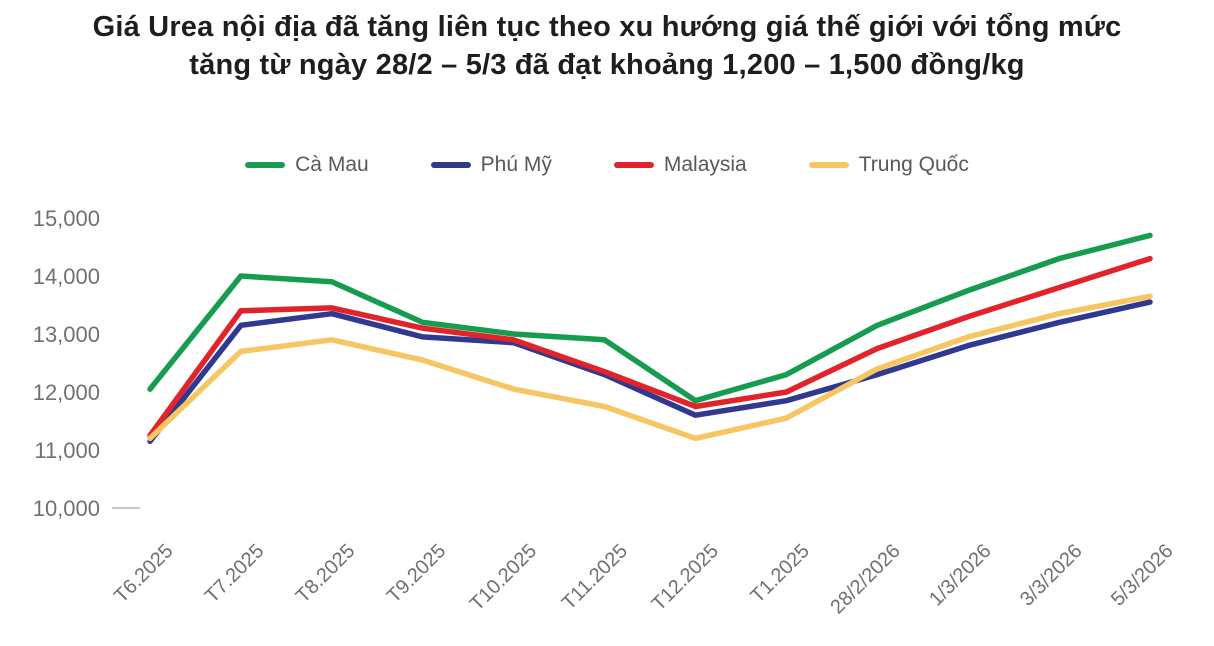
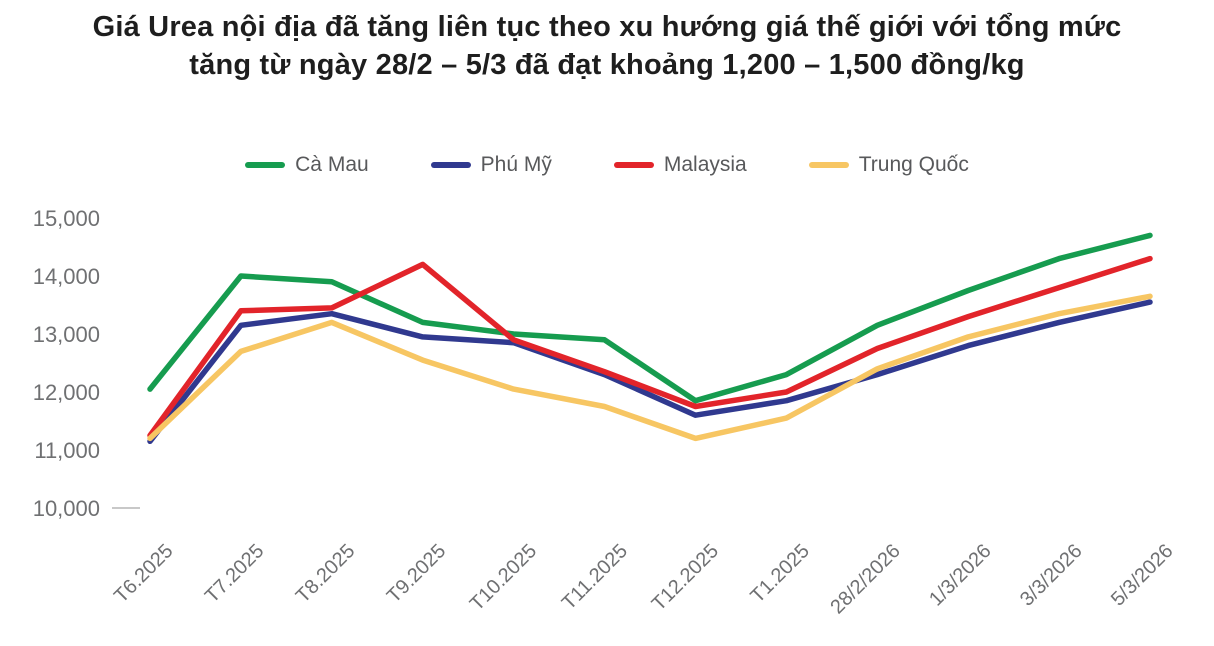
Trung Quốc/T8.2025: 12900 -> 13200
Malaysia/T9.2025: 13100 -> 14200
